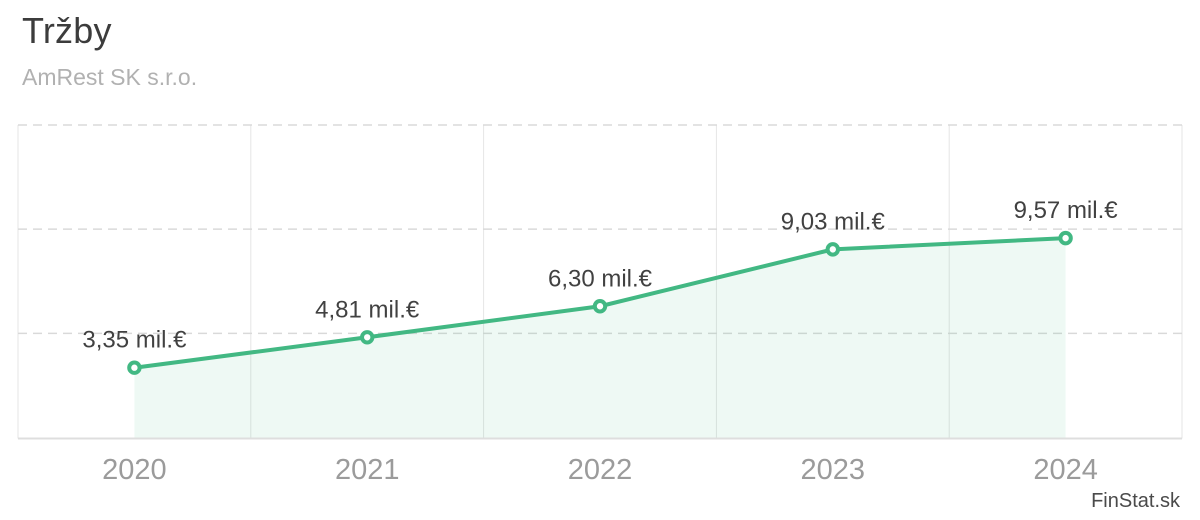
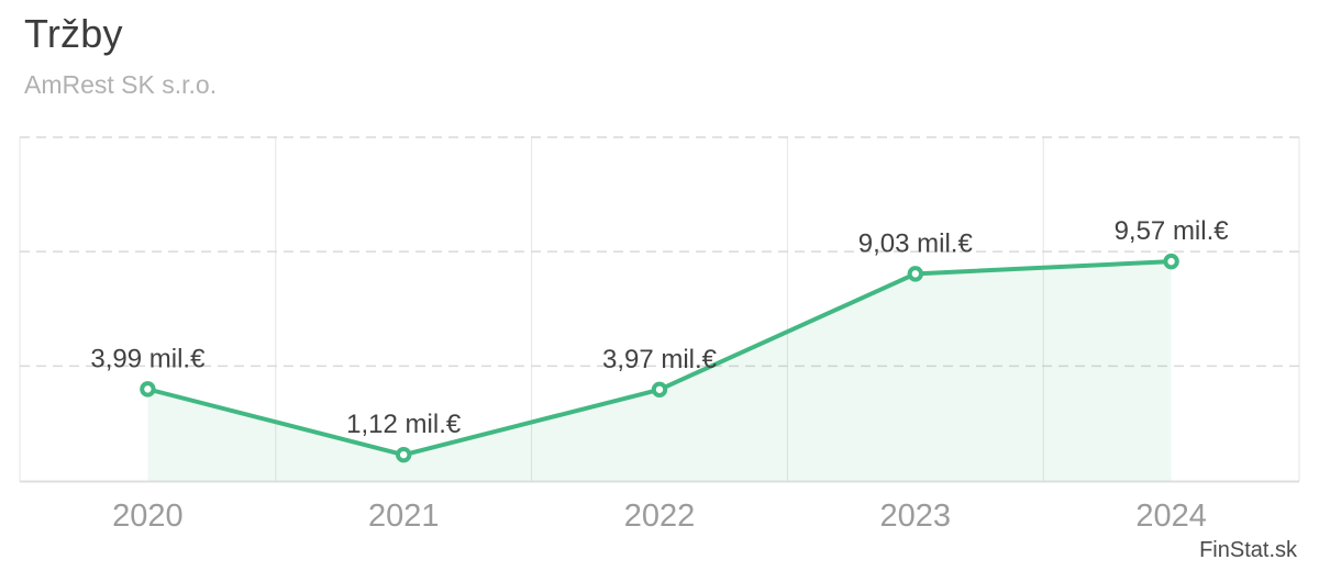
2020: 3,35 -> 3,99
2021: 4,81 -> 1,12
2022: 6,30 -> 3,97
